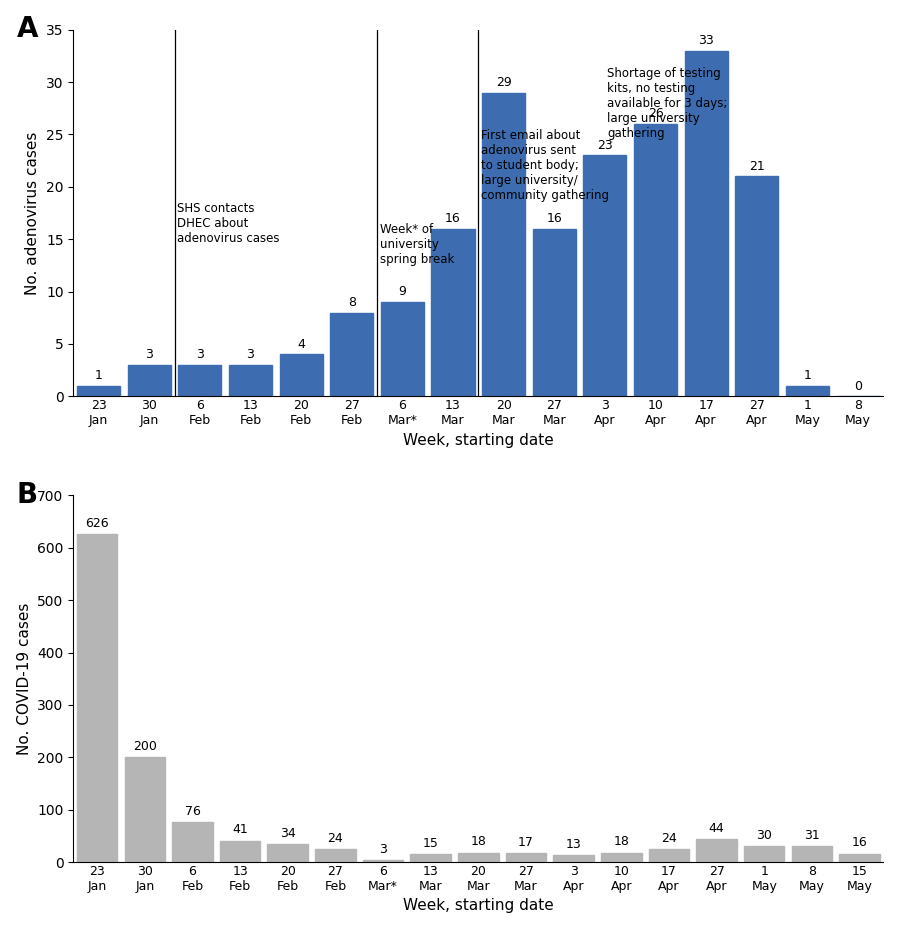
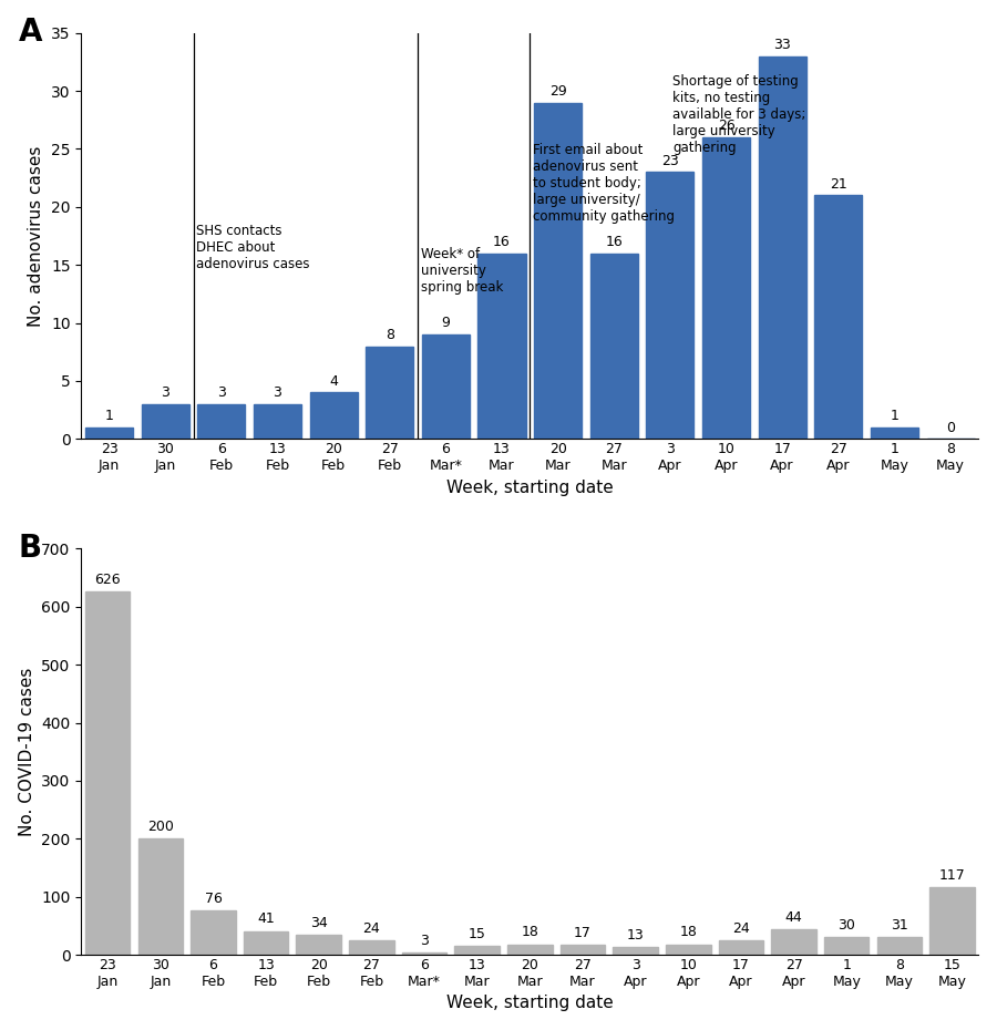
15 May: 16 -> 117
